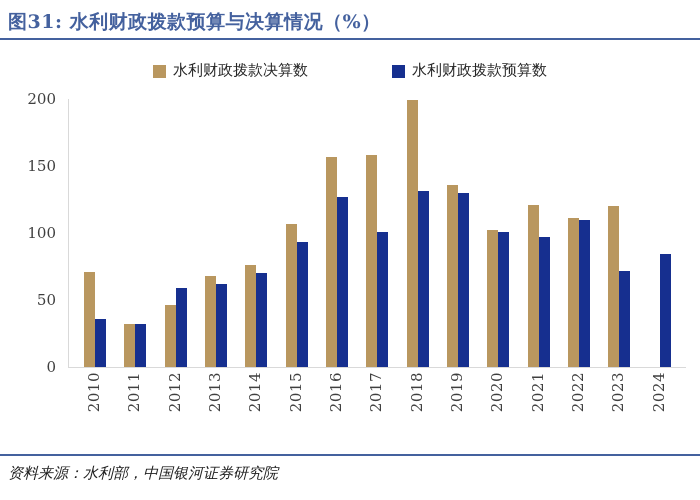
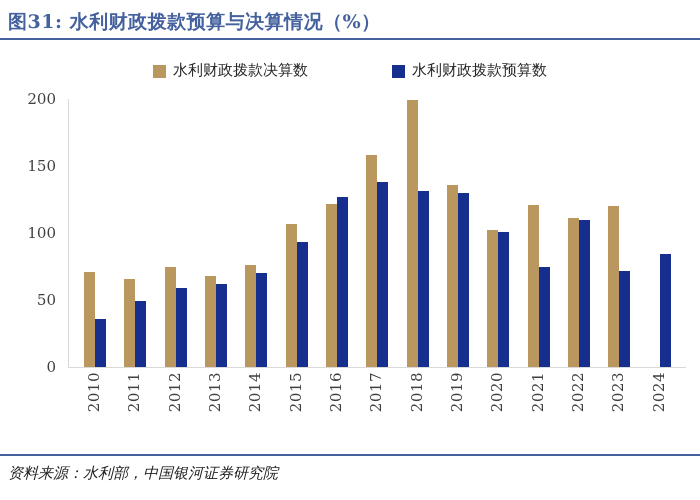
水利财政拨款决算数/2011: 32 -> 66
水利财政拨款预算数/2011: 32 -> 49
水利财政拨款决算数/2012: 46 -> 75
水利财政拨款决算数/2016: 157 -> 122
水利财政拨款预算数/2017: 101 -> 138
水利财政拨款预算数/2021: 97 -> 75
